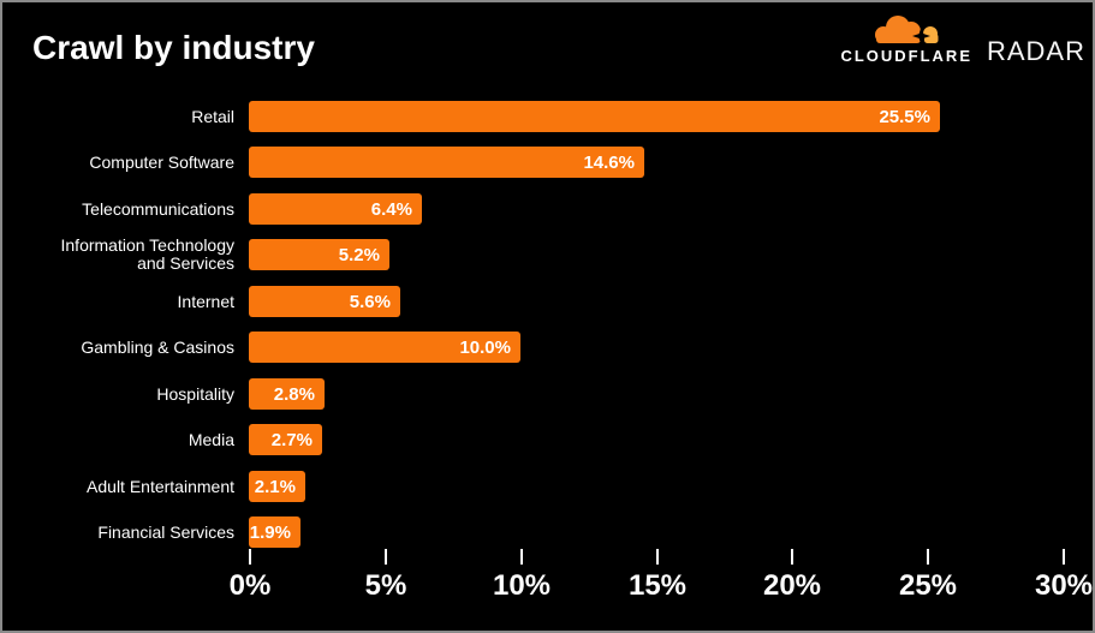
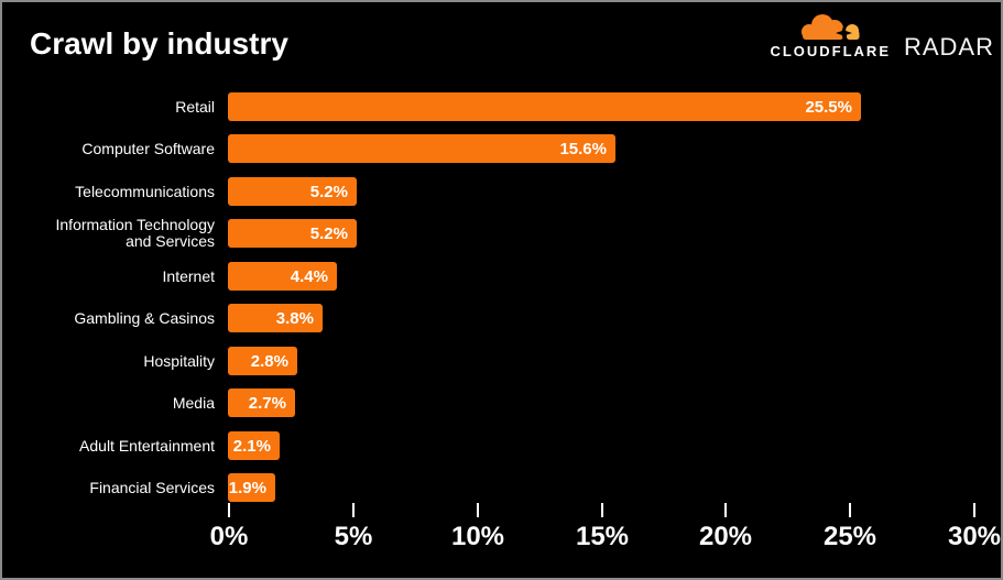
Computer Software: 14.6% -> 15.6%
Telecommunications: 6.4% -> 5.2%
Internet: 5.6% -> 4.4%
Gambling & Casinos: 10.0% -> 3.8%
